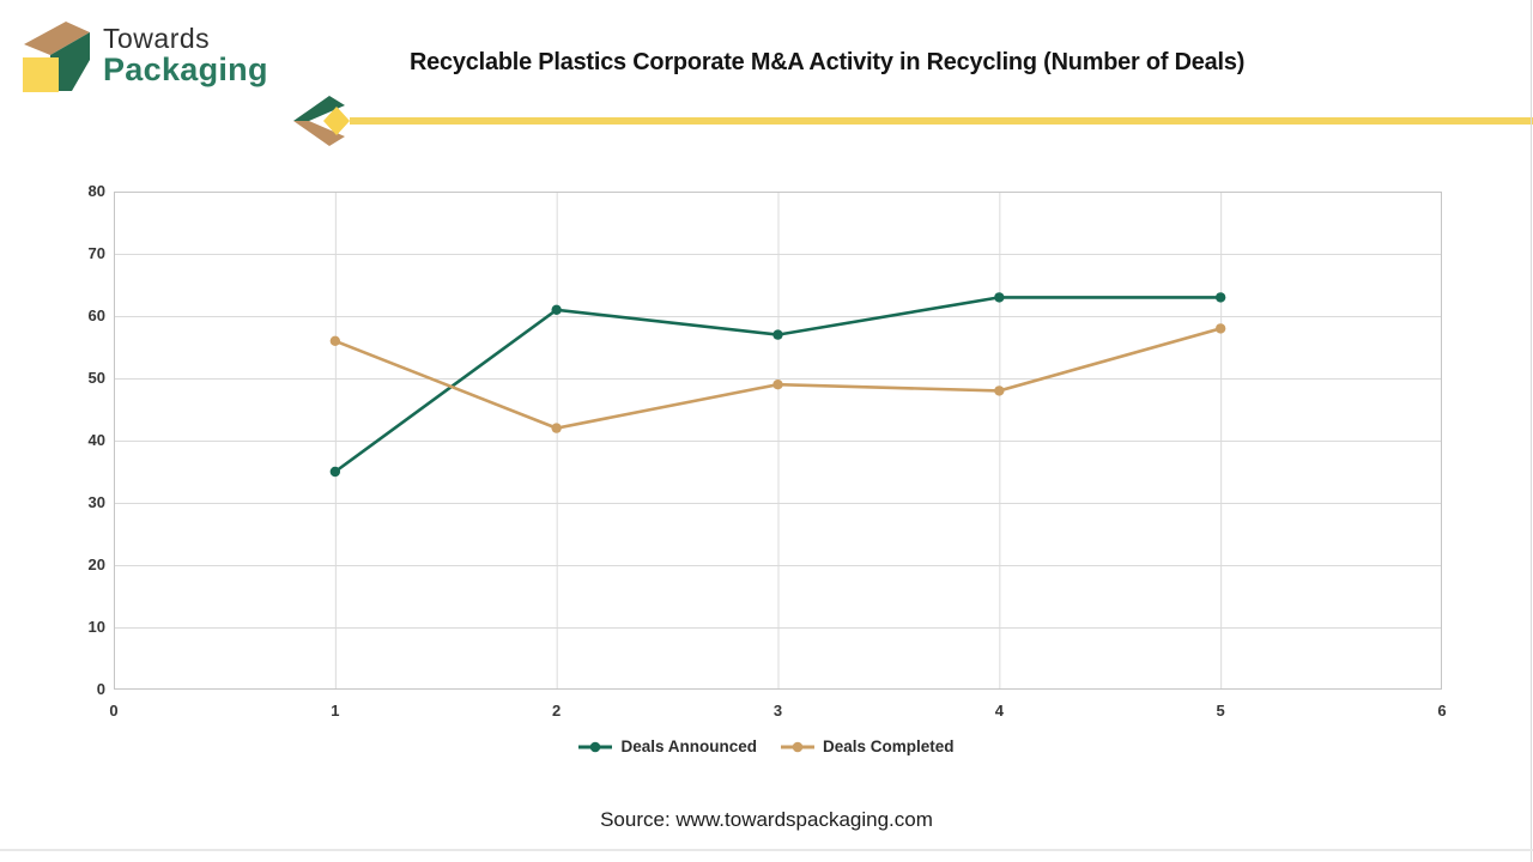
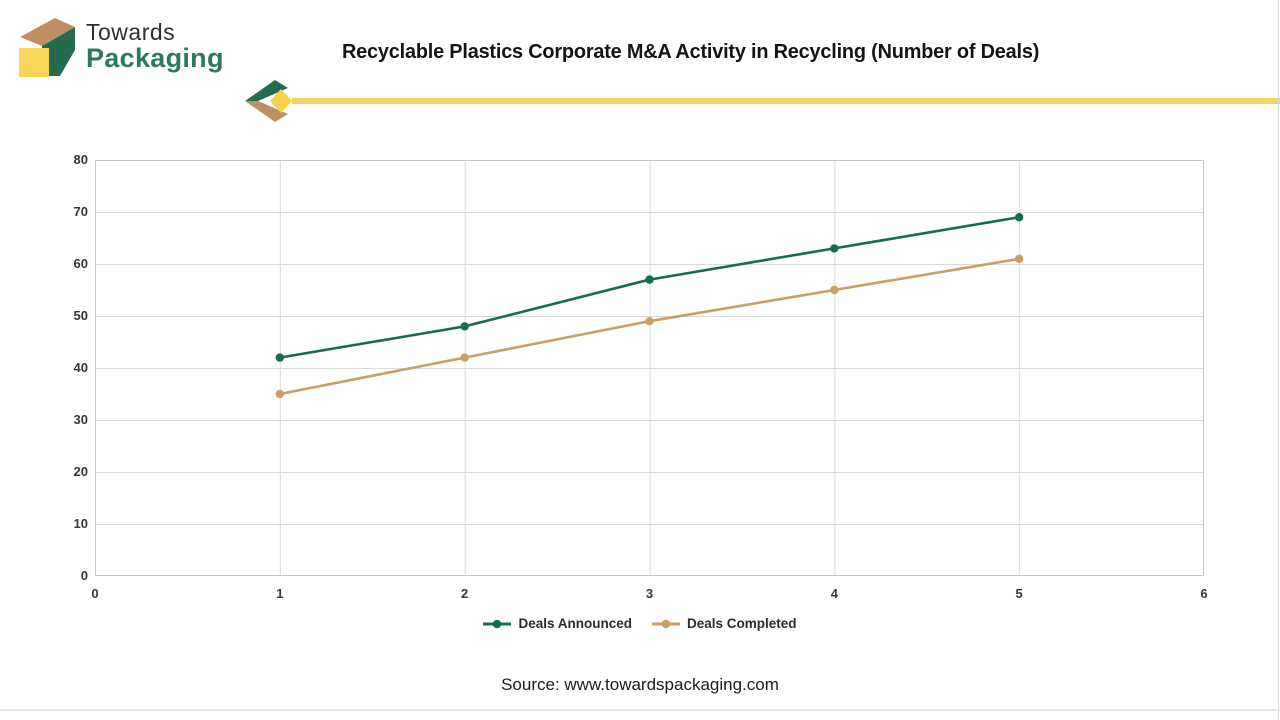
Deals Announced/1: 35 -> 42
Deals Completed/1: 56 -> 35
Deals Announced/2: 61 -> 48
Deals Completed/4: 48 -> 55
Deals Announced/5: 63 -> 69
Deals Completed/5: 58 -> 61
